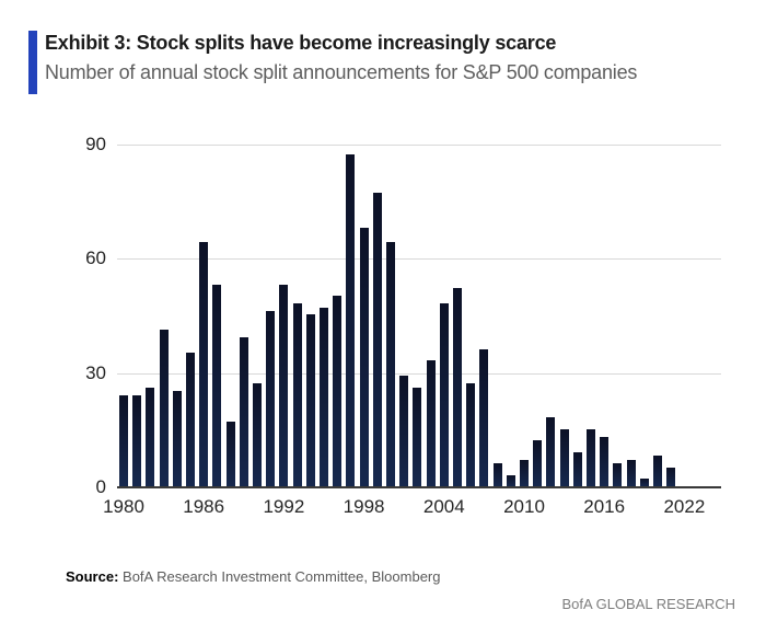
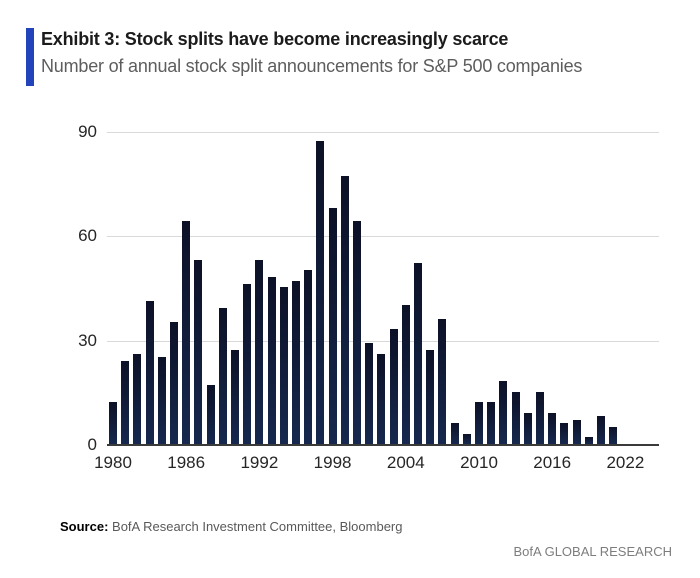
1980: 24 -> 12
2004: 48 -> 40
2010: 7 -> 12
2016: 13 -> 9
